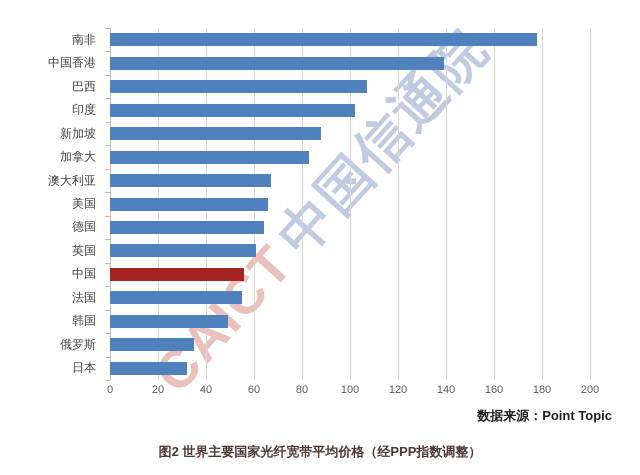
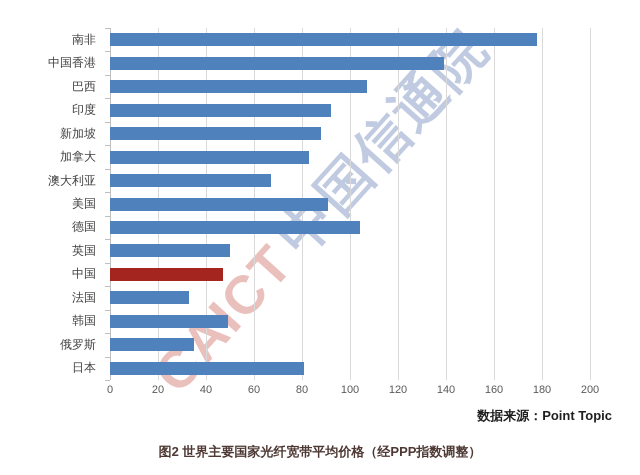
印度: 102 -> 92
美国: 66 -> 91
德国: 64 -> 104
英国: 61 -> 50
中国: 56 -> 47
法国: 55 -> 33
日本: 32 -> 81
